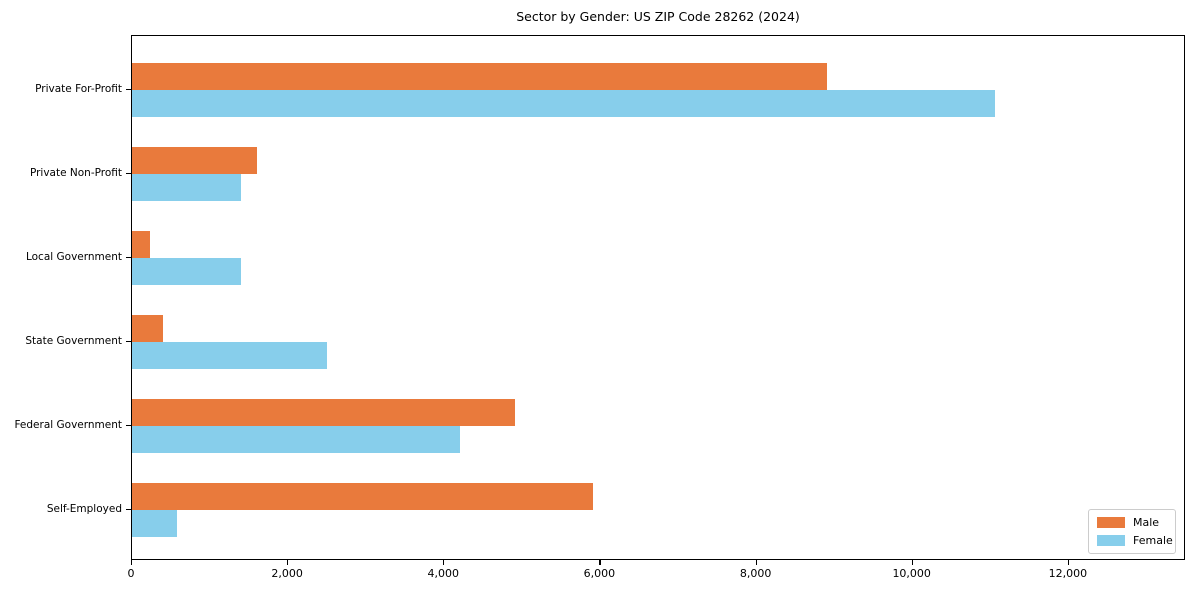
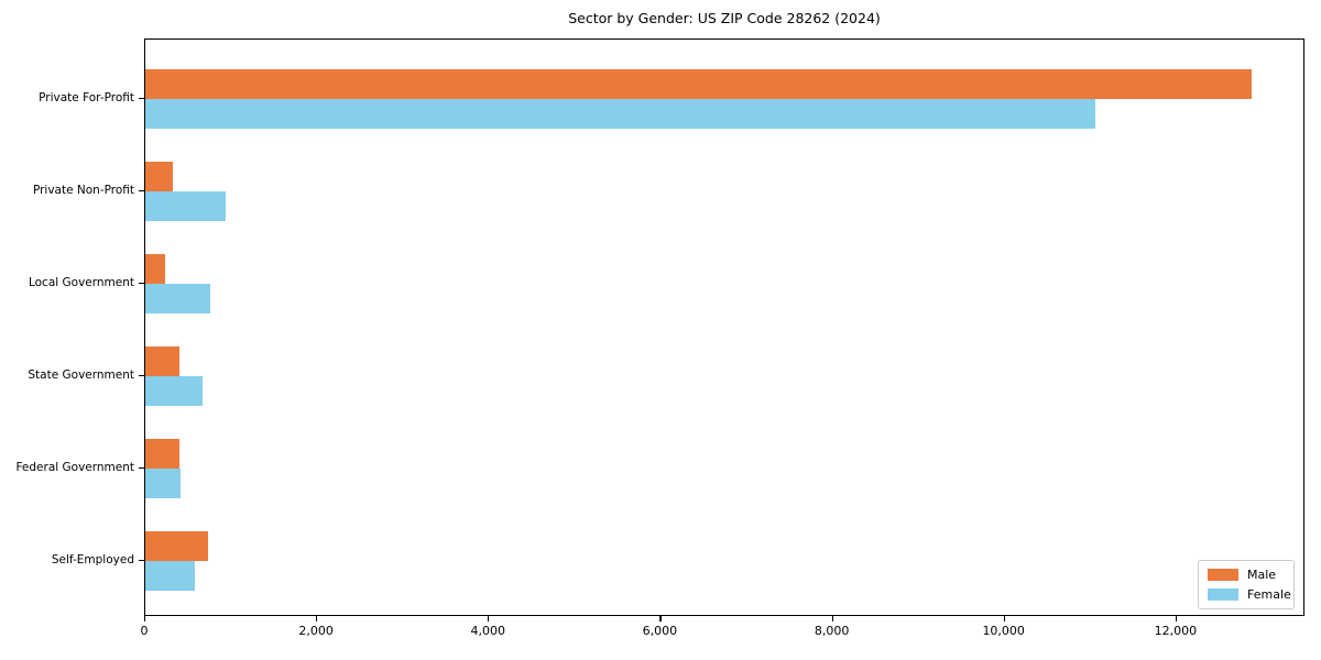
Male/Private For-Profit: 8900 -> 12900
Male/Private Non-Profit: 1600 -> 300
Female/Private Non-Profit: 1400 -> 900
Female/Local Government: 1400 -> 800
Female/State Government: 2500 -> 700
Male/Federal Government: 4900 -> 400
Female/Federal Government: 4200 -> 400
Male/Self-Employed: 5900 -> 700
